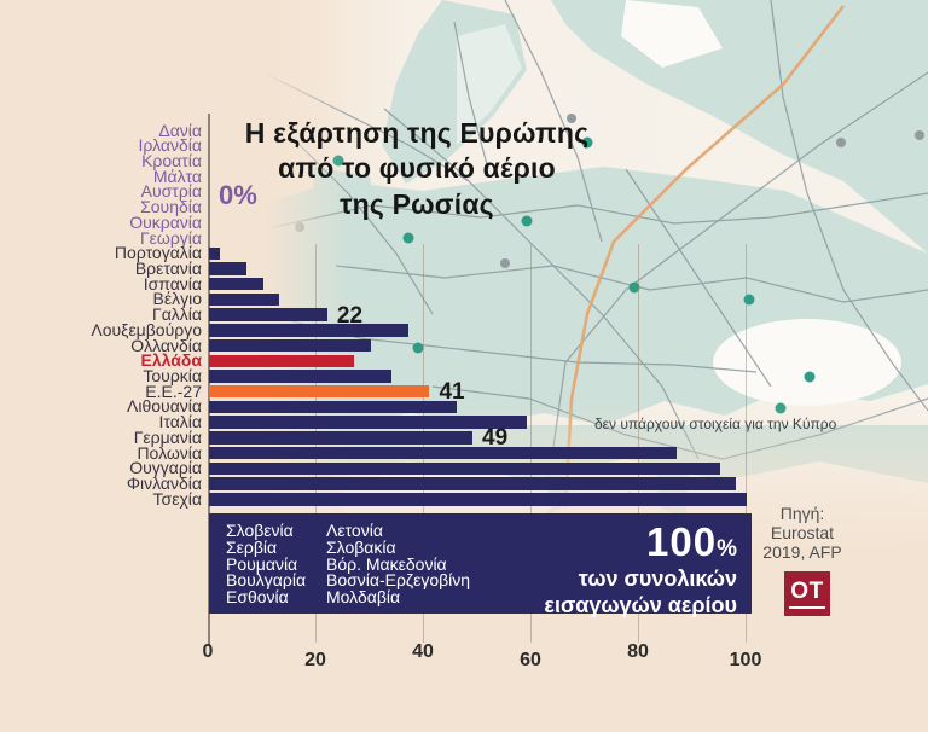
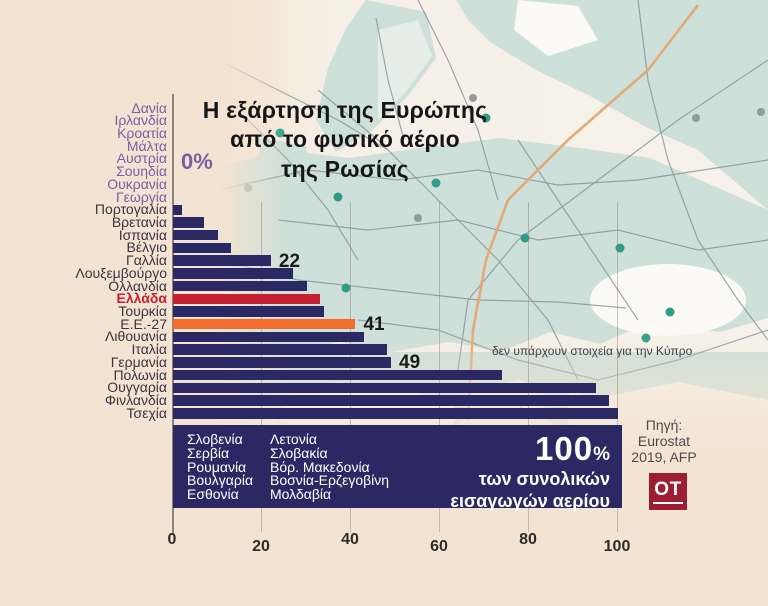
Λουξεμβούργο: 37 -> 27
Ελλάδα: 27 -> 33
Λιθουανία: 46 -> 43
Ιταλία: 59 -> 48
Πολωνία: 87 -> 74
